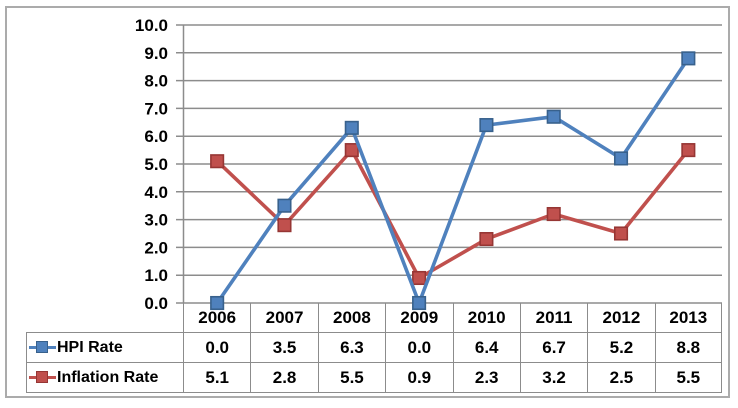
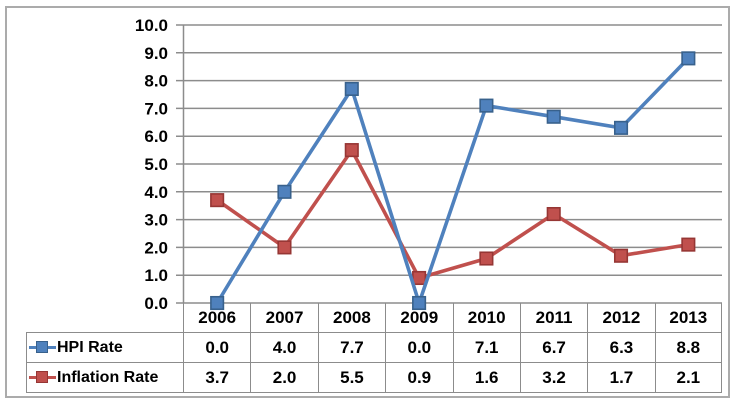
Inflation Rate/2006: 5.1 -> 3.7
HPI Rate/2007: 3.5 -> 4.0
Inflation Rate/2007: 2.8 -> 2.0
HPI Rate/2008: 6.3 -> 7.7
HPI Rate/2010: 6.4 -> 7.1
Inflation Rate/2010: 2.3 -> 1.6
HPI Rate/2012: 5.2 -> 6.3
Inflation Rate/2012: 2.5 -> 1.7
Inflation Rate/2013: 5.5 -> 2.1
